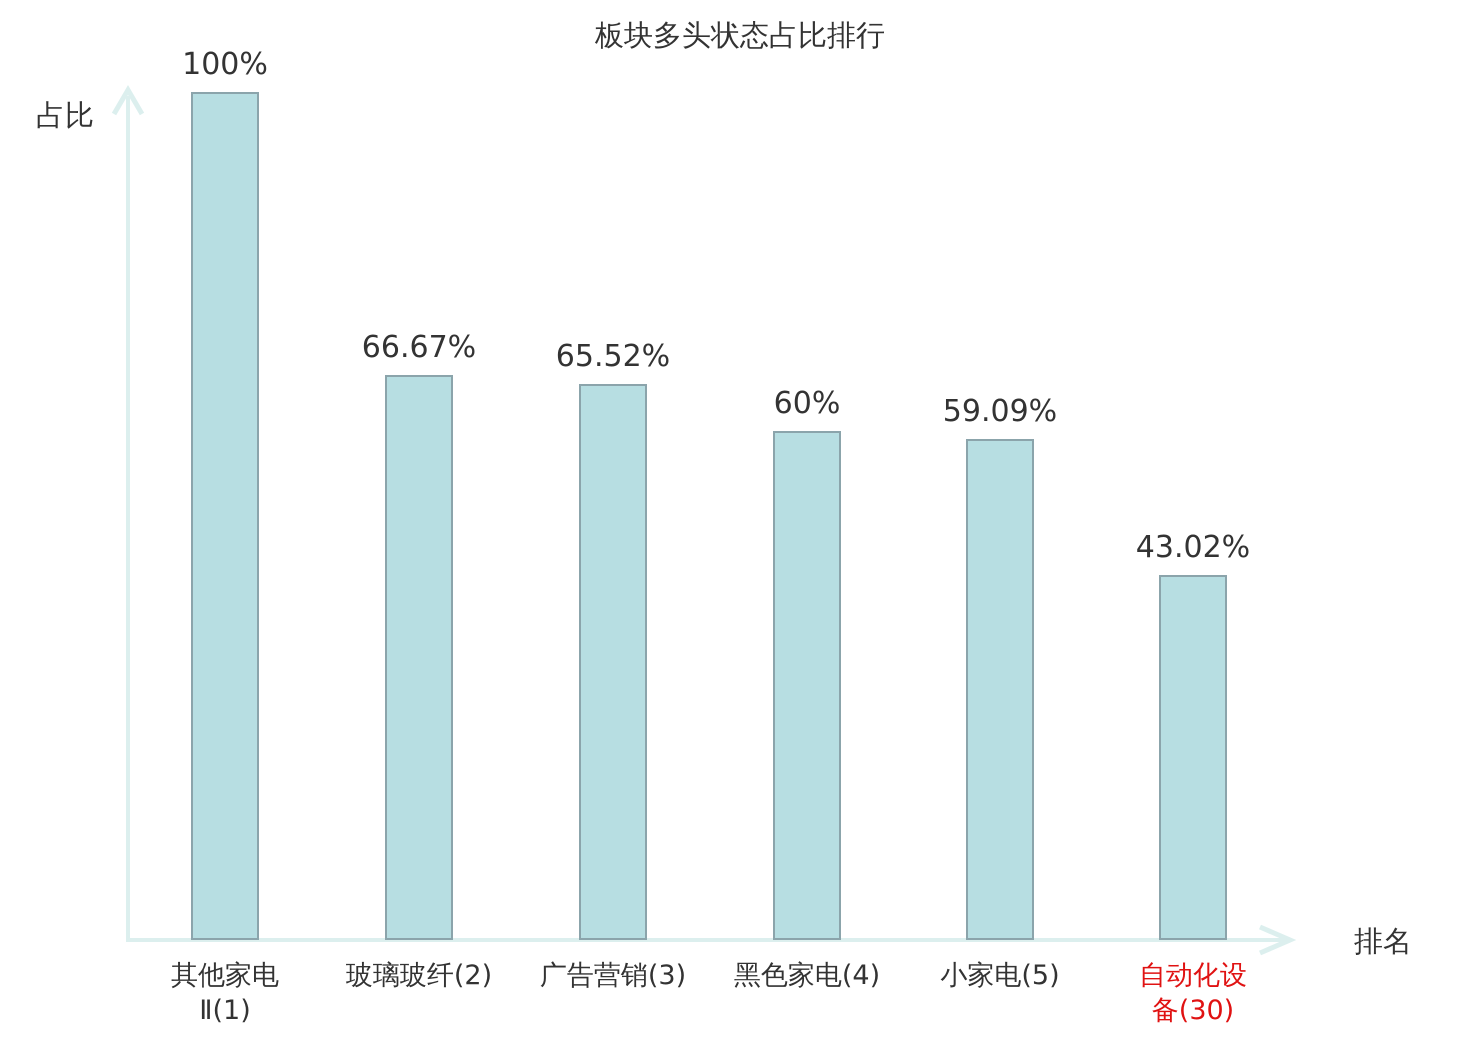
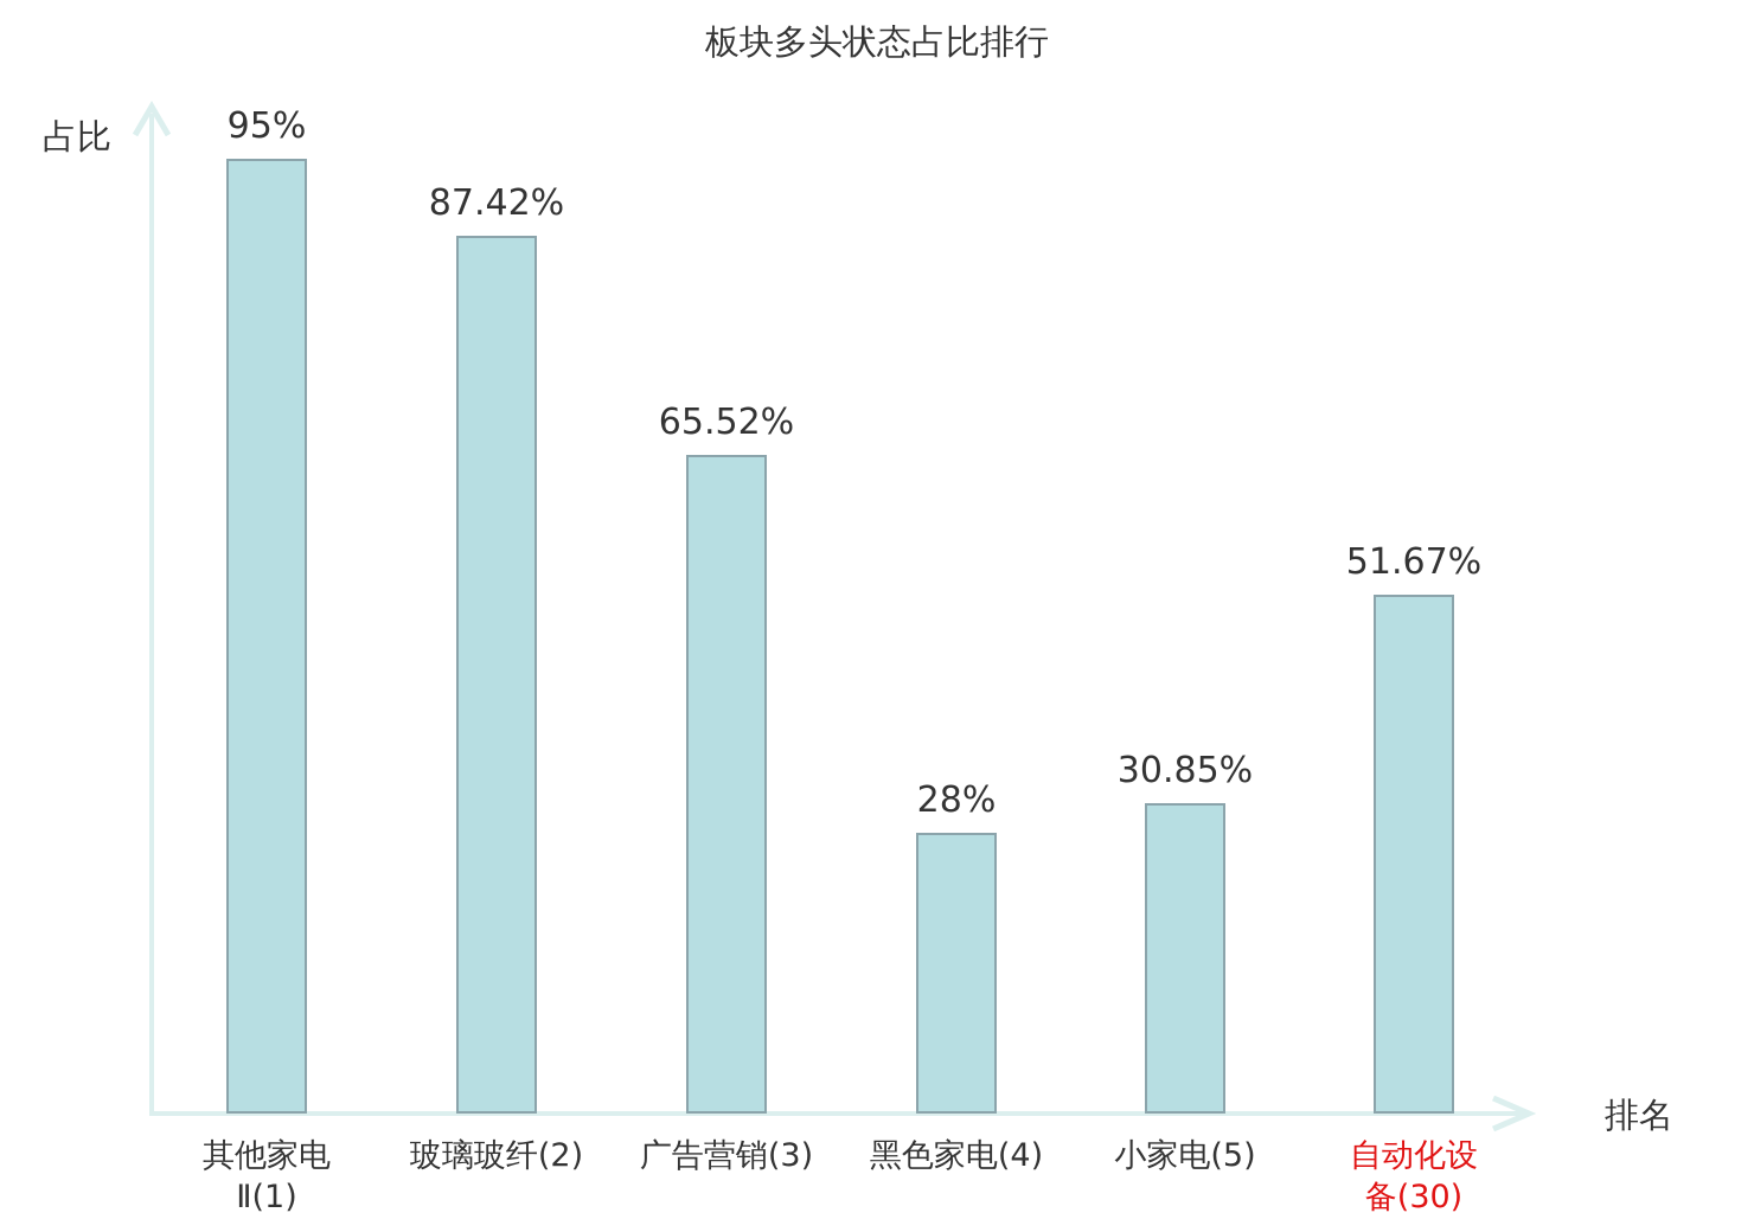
其他家电Ⅱ(1): 100% -> 95%
玻璃玻纤(2): 66.67% -> 87.42%
黑色家电(4): 60% -> 28%
小家电(5): 59.09% -> 30.85%
自动化设备(30): 43.02% -> 51.67%
